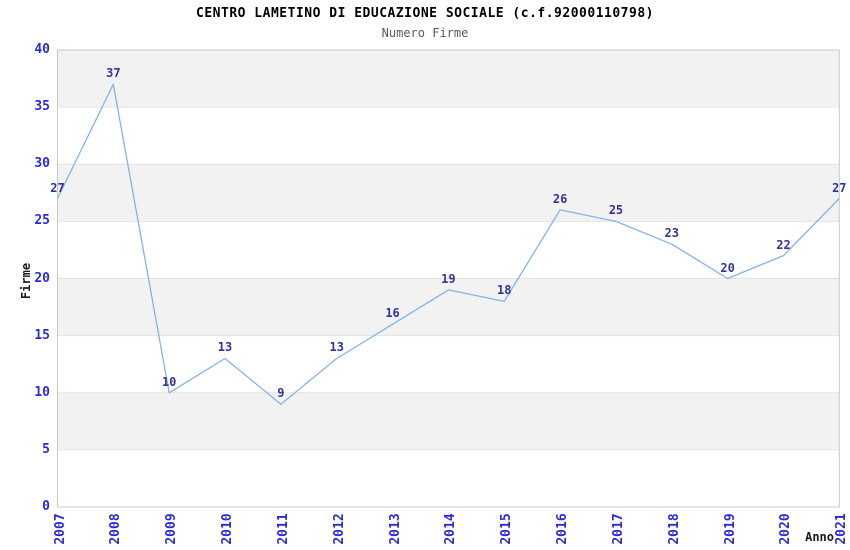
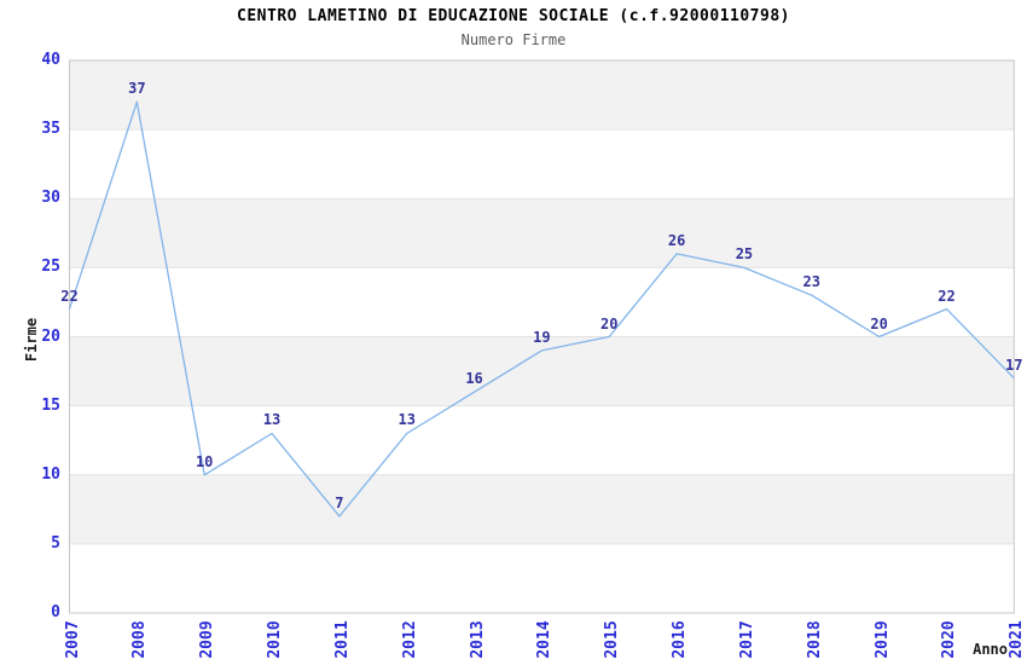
2007: 27 -> 22
2011: 9 -> 7
2015: 18 -> 20
2021: 27 -> 17
